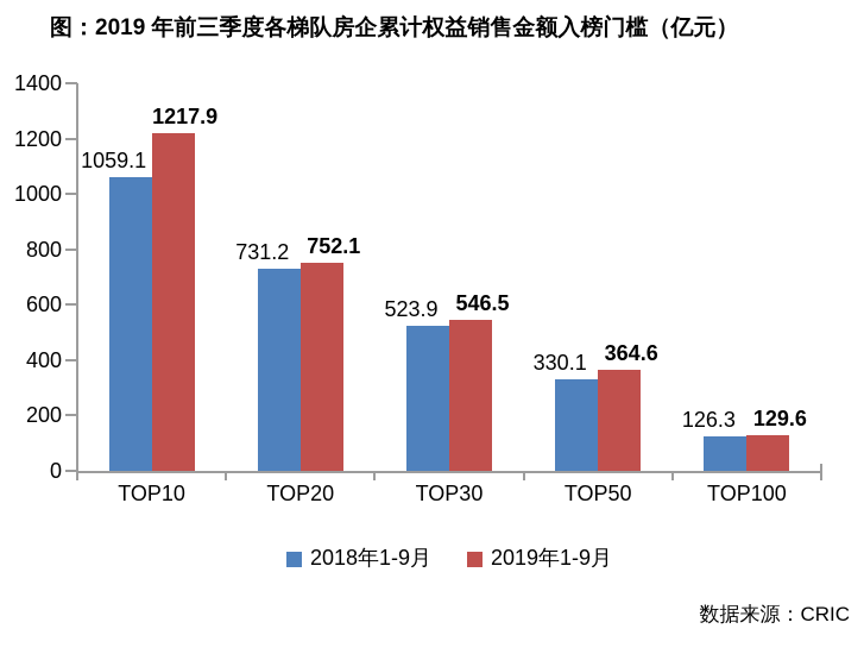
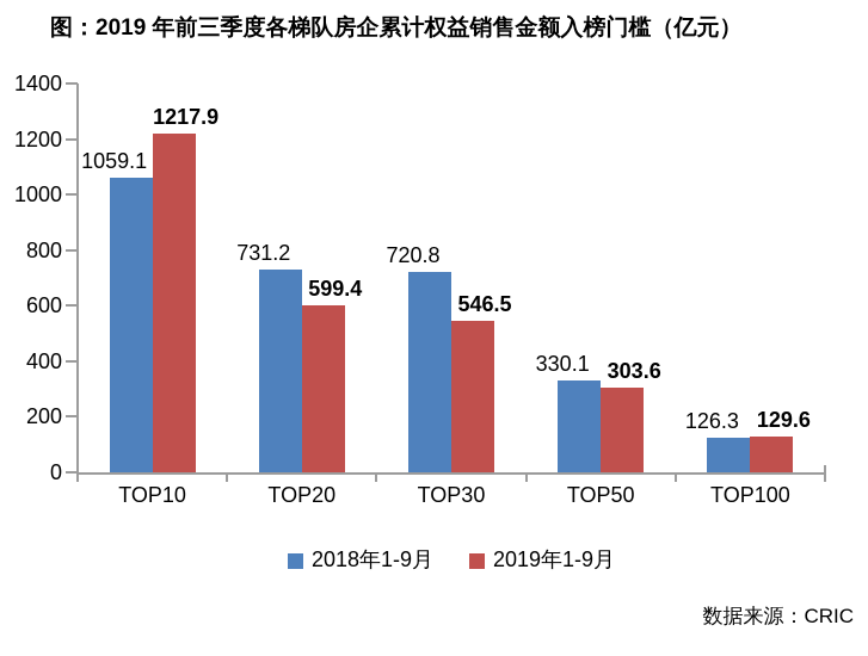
2019年1-9月/TOP20: 752.1 -> 599.4
2018年1-9月/TOP30: 523.9 -> 720.8
2019年1-9月/TOP50: 364.6 -> 303.6
